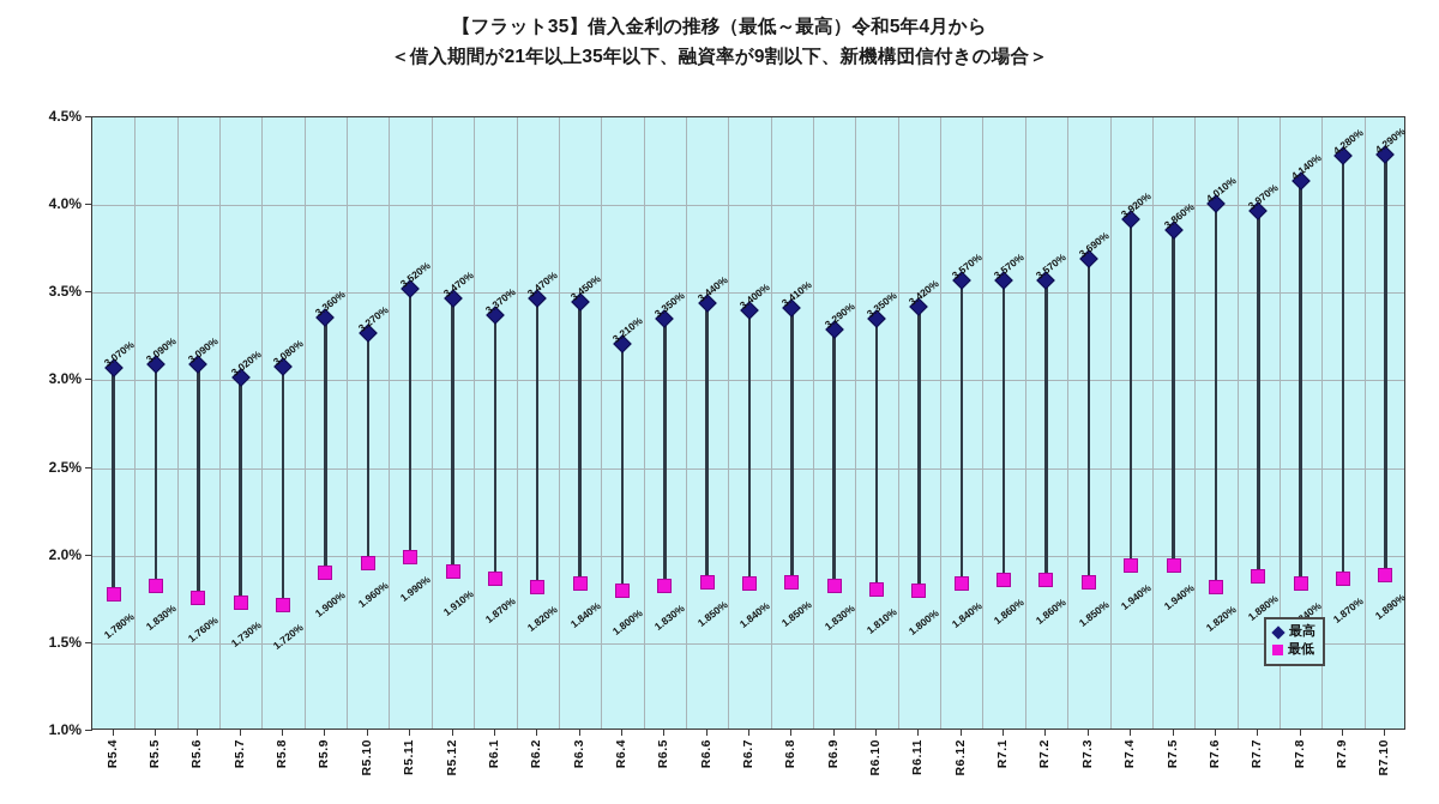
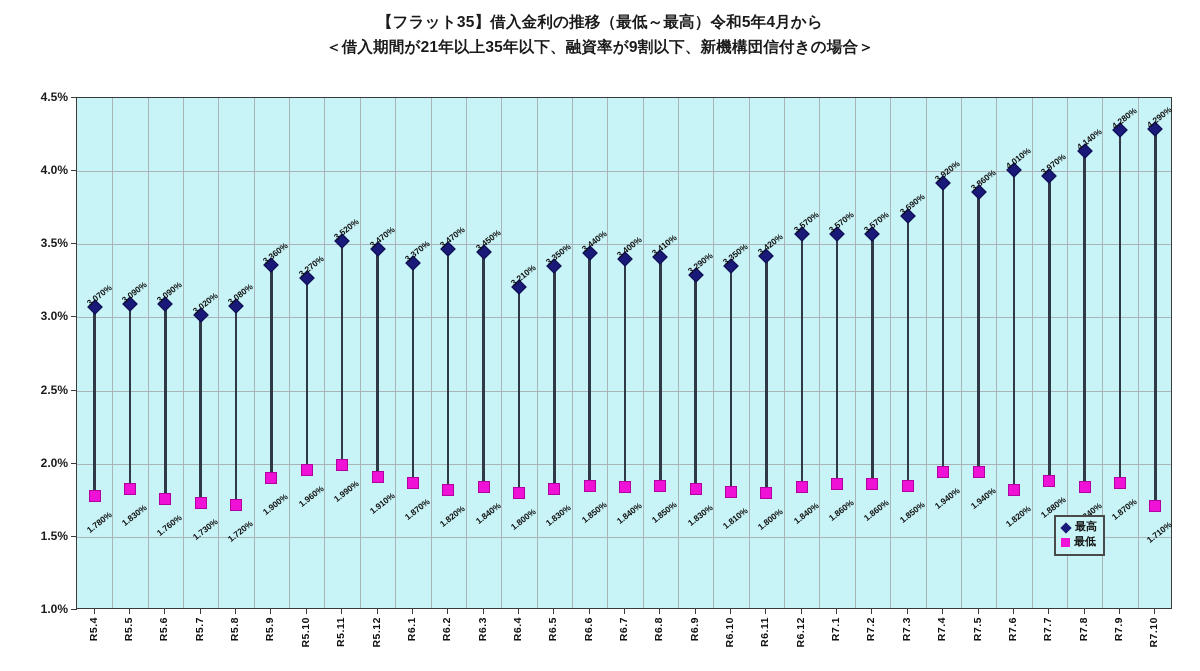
最低/R7.10: 1.890% -> 1.710%
